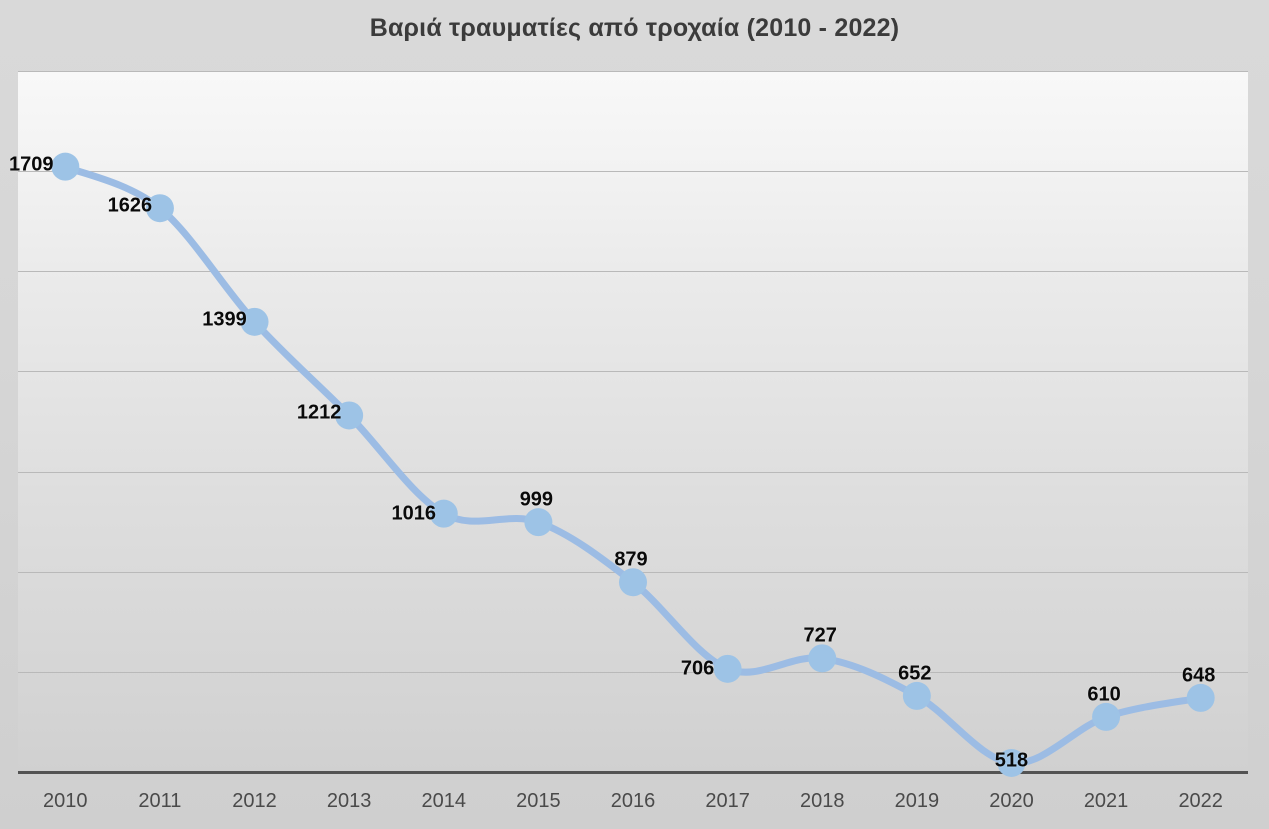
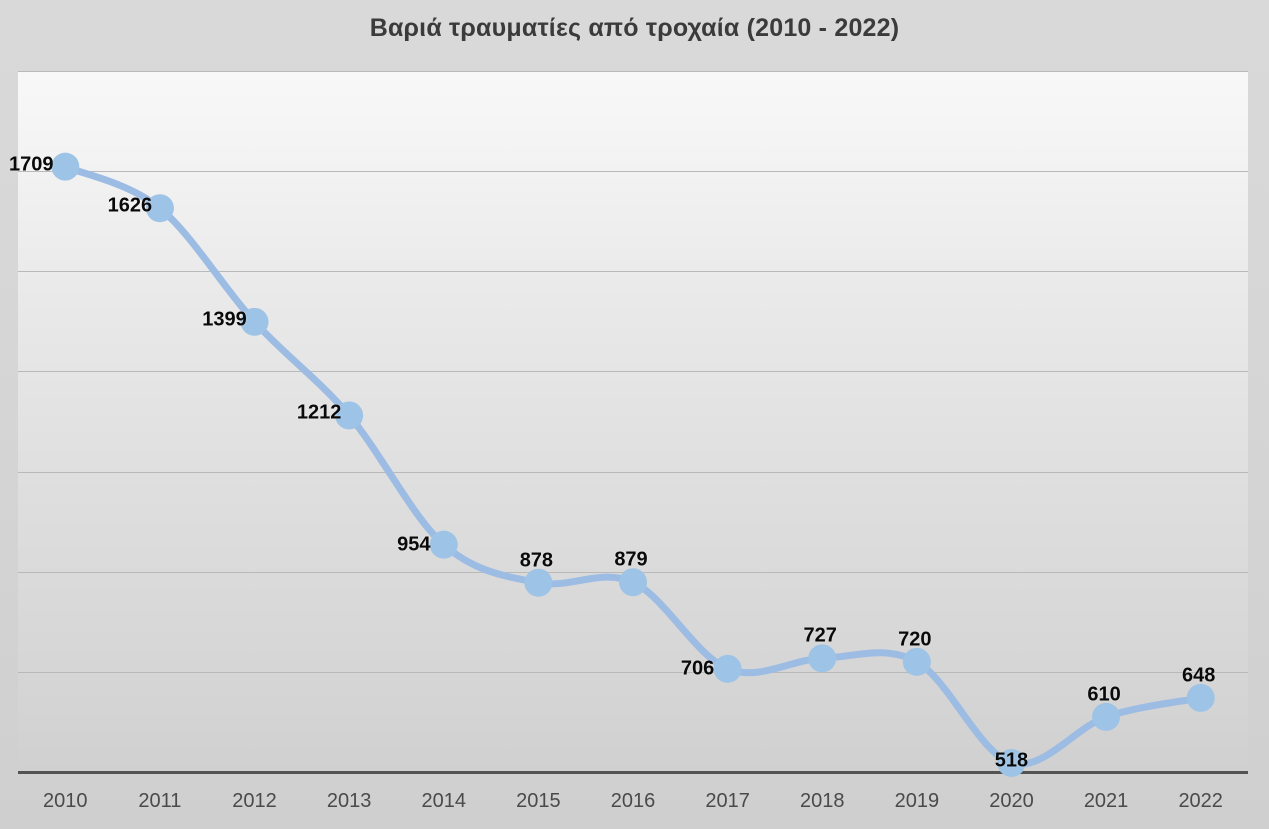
2014: 1016 -> 954
2015: 999 -> 878
2019: 652 -> 720
